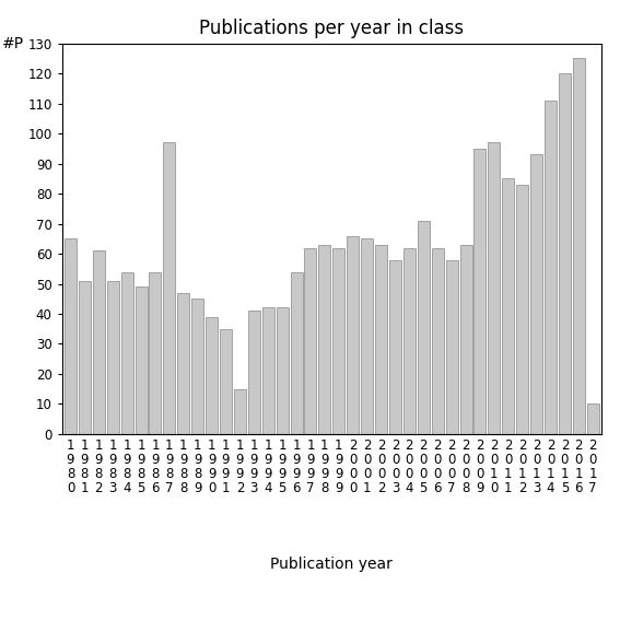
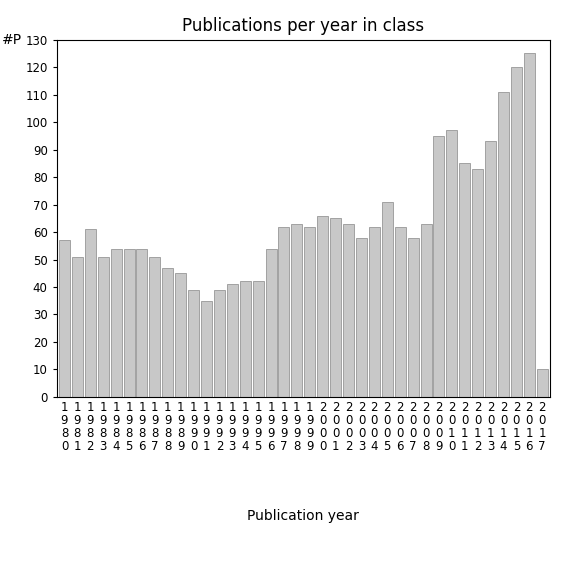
1 9 8 0: 65 -> 57
1 9 8 5: 49 -> 54
1 9 8 7: 97 -> 51
1 9 9 2: 15 -> 39
